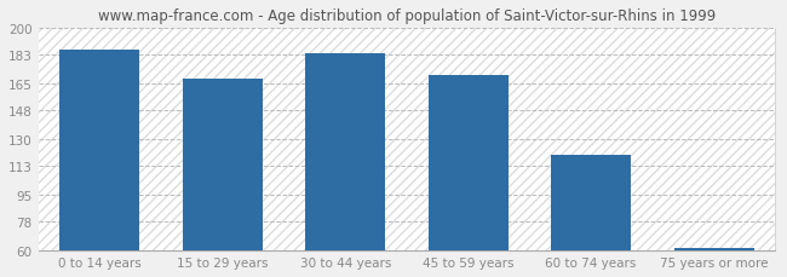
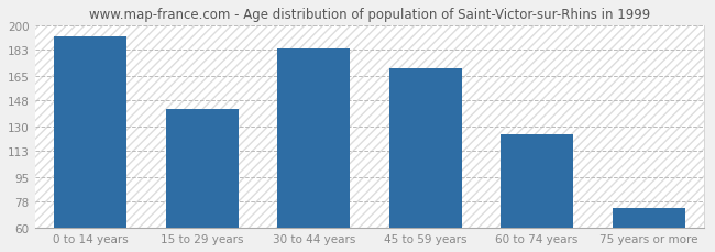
0 to 14 years: 186 -> 192
15 to 29 years: 168 -> 142
60 to 74 years: 120 -> 125
75 years or more: 62 -> 74
